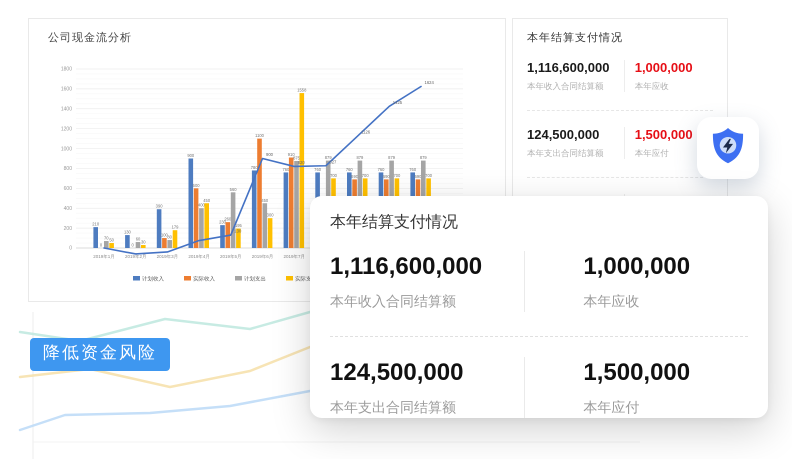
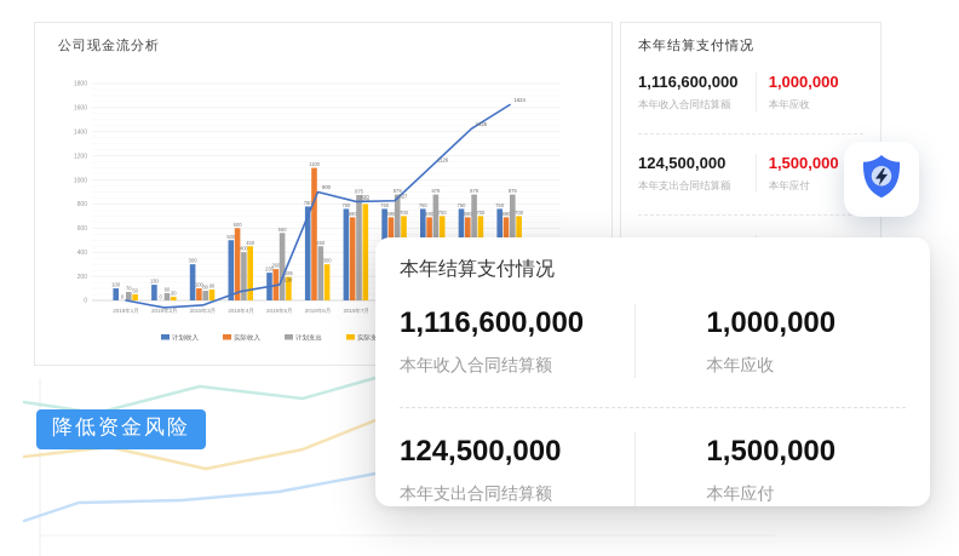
计划收入/2019年1月: 210 -> 100
计划收入/2019年3月: 390 -> 300
实际支出/2019年3月: 179 -> 90
计划收入/2019年4月: 900 -> 500
实际收入/2019年7月: 910 -> 690
实际支出/2019年7月: 1558 -> 800
实际收入/2019年8月: 280 -> 690
